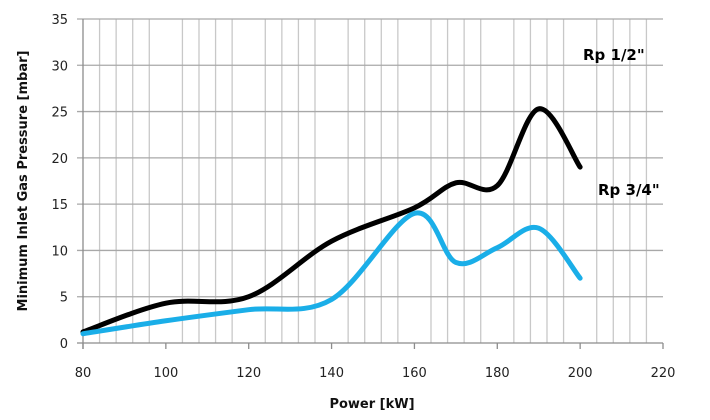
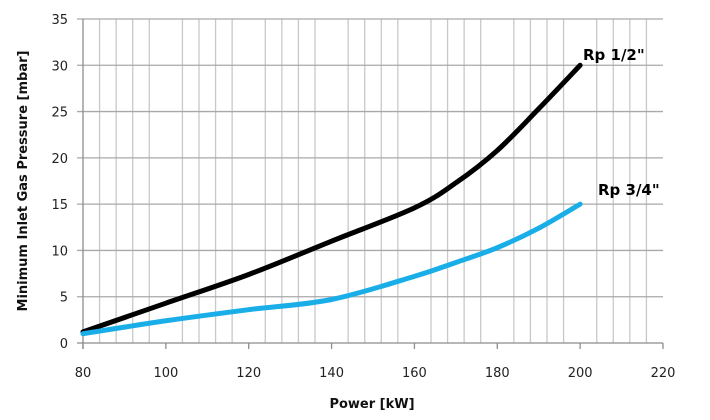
Rp 1/2"/120: 5 -> 7
Rp 3/4"/160: 14 -> 7
Rp 1/2"/180: 17 -> 21
Rp 1/2"/200: 19 -> 30
Rp 3/4"/200: 7 -> 15
